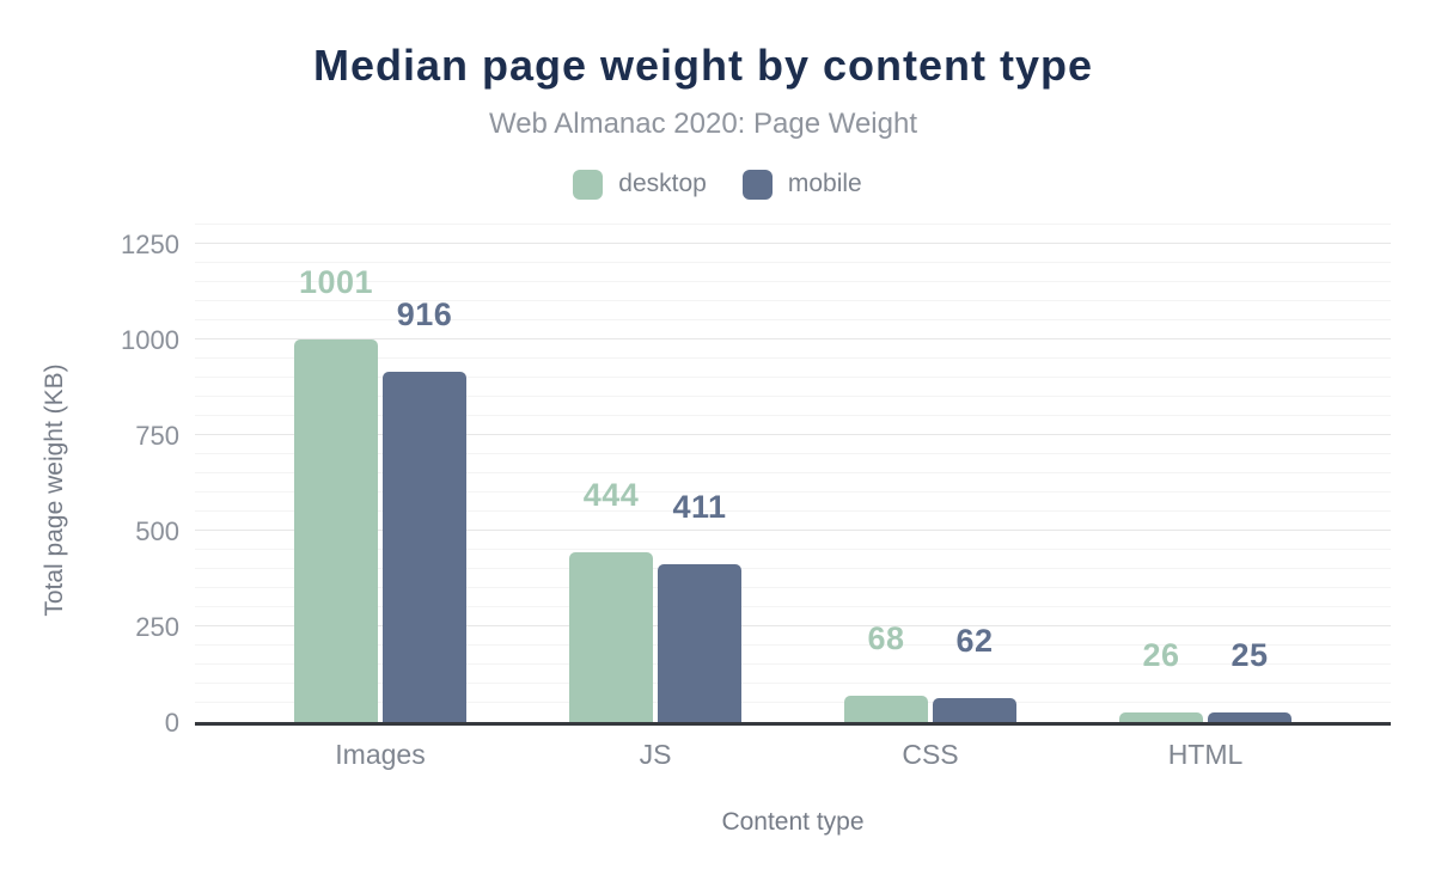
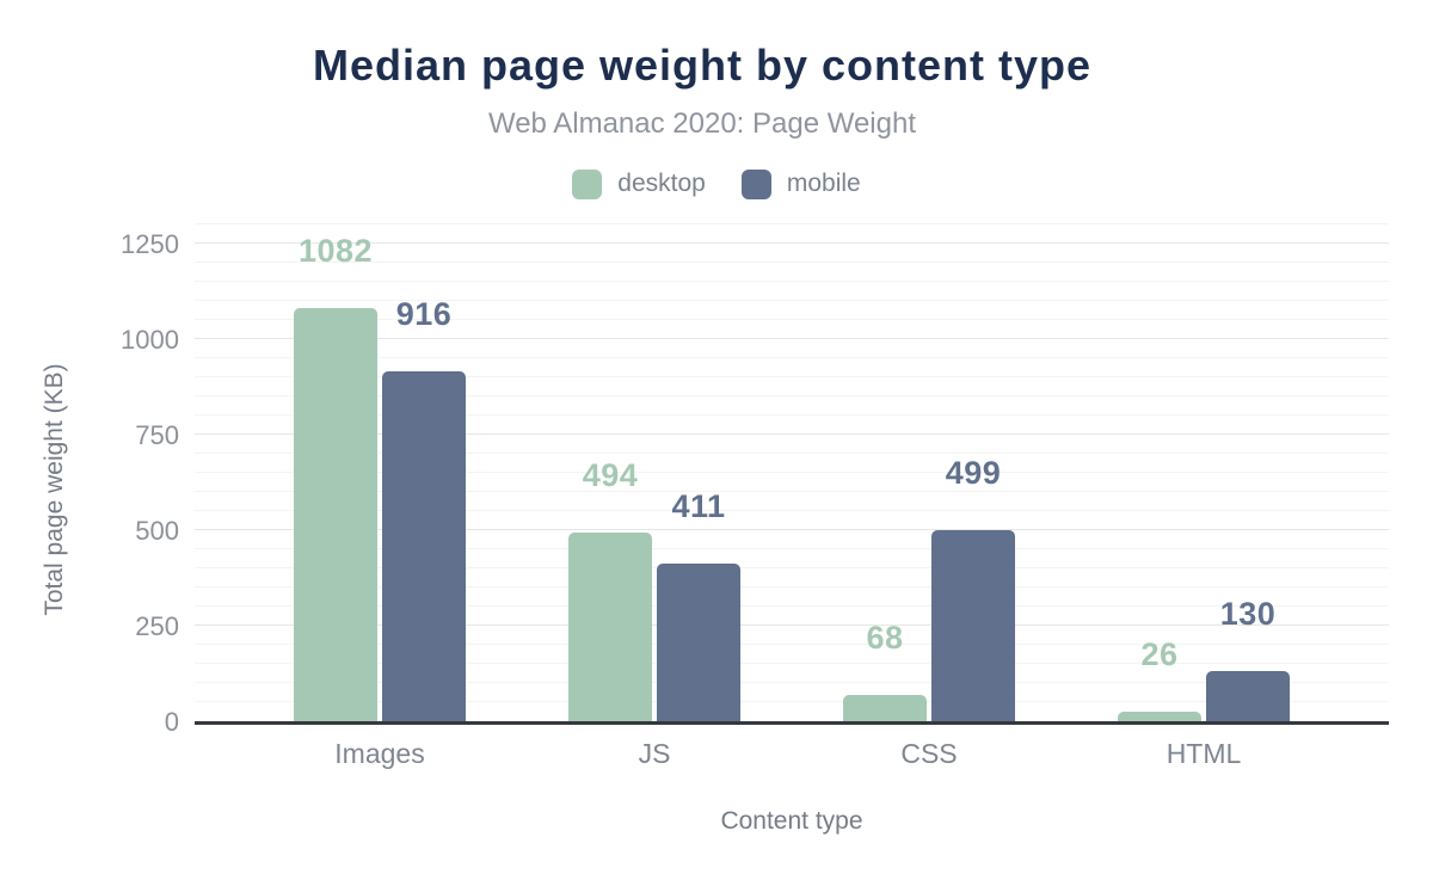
desktop/Images: 1001 -> 1082
desktop/JS: 444 -> 494
mobile/CSS: 62 -> 499
mobile/HTML: 25 -> 130
